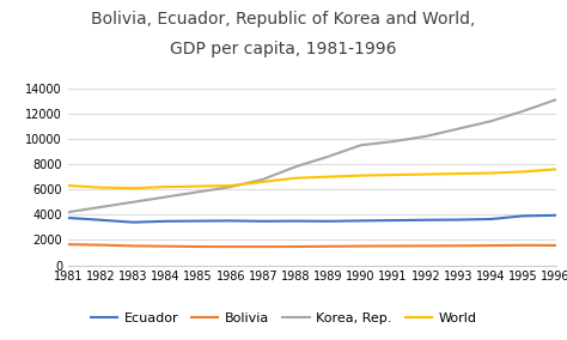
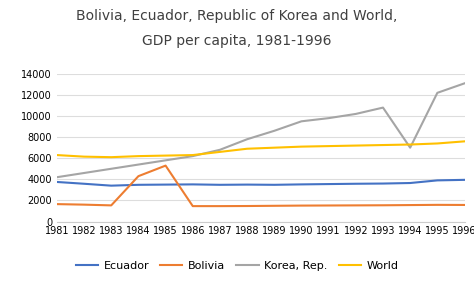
Bolivia/1984: 1500 -> 4300
Bolivia/1985: 1500 -> 5300
Korea, Rep./1994: 11400 -> 7000
